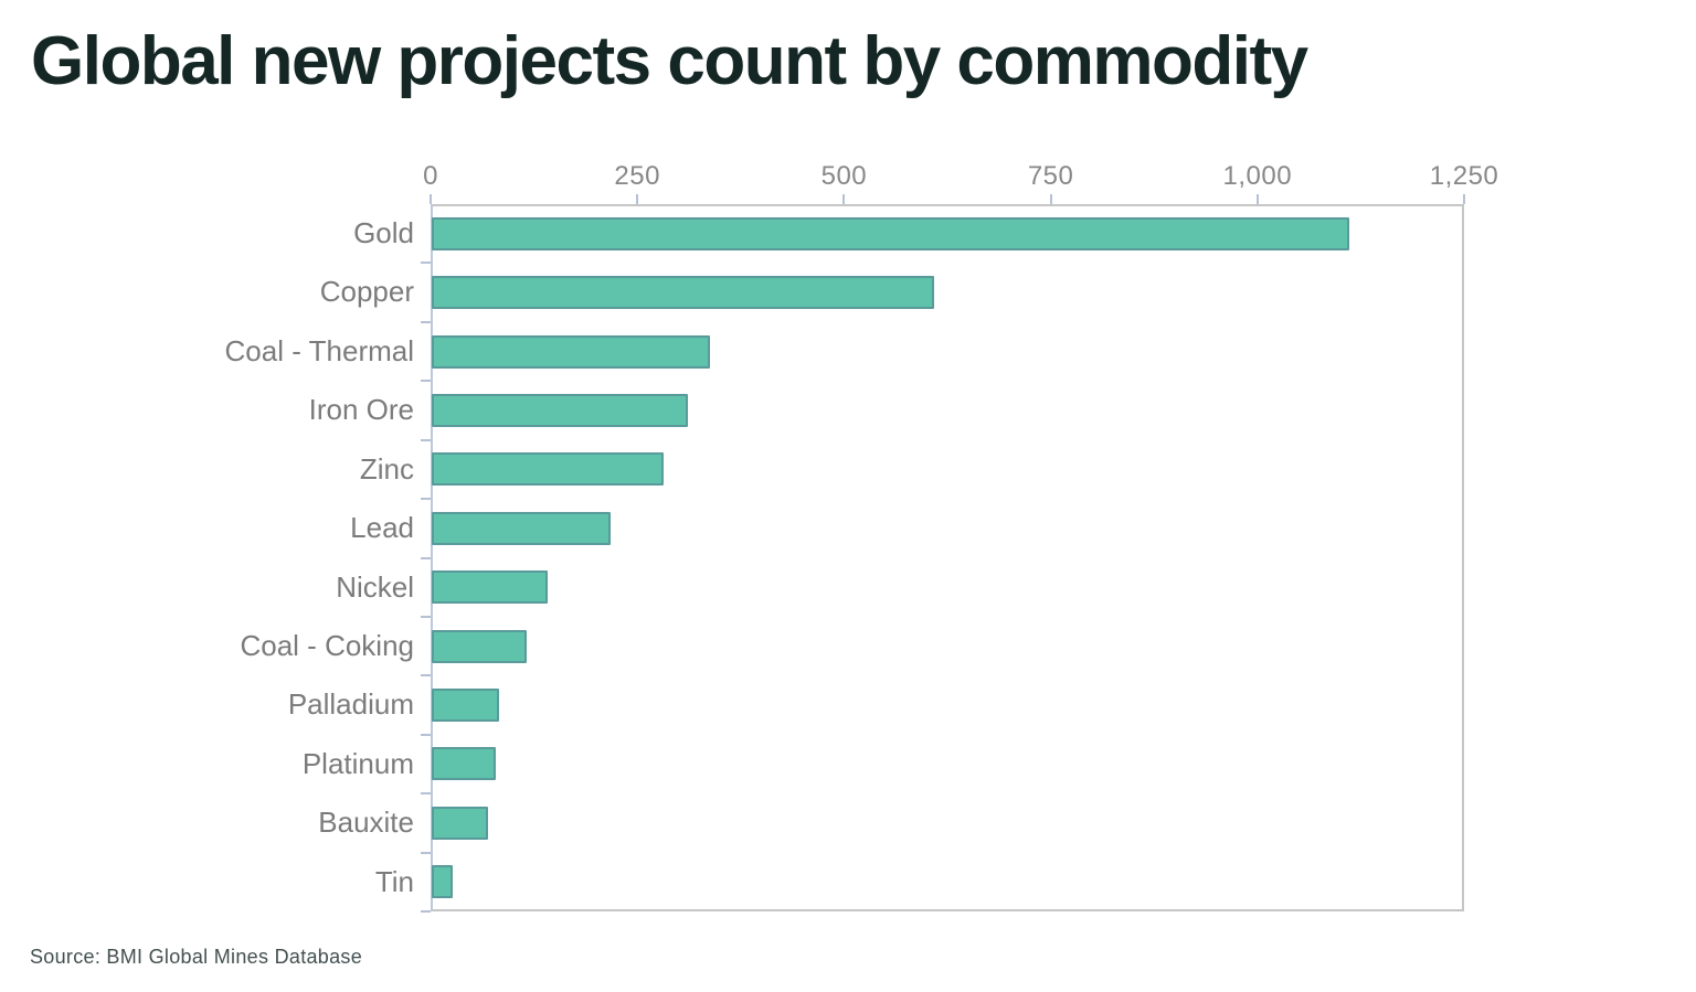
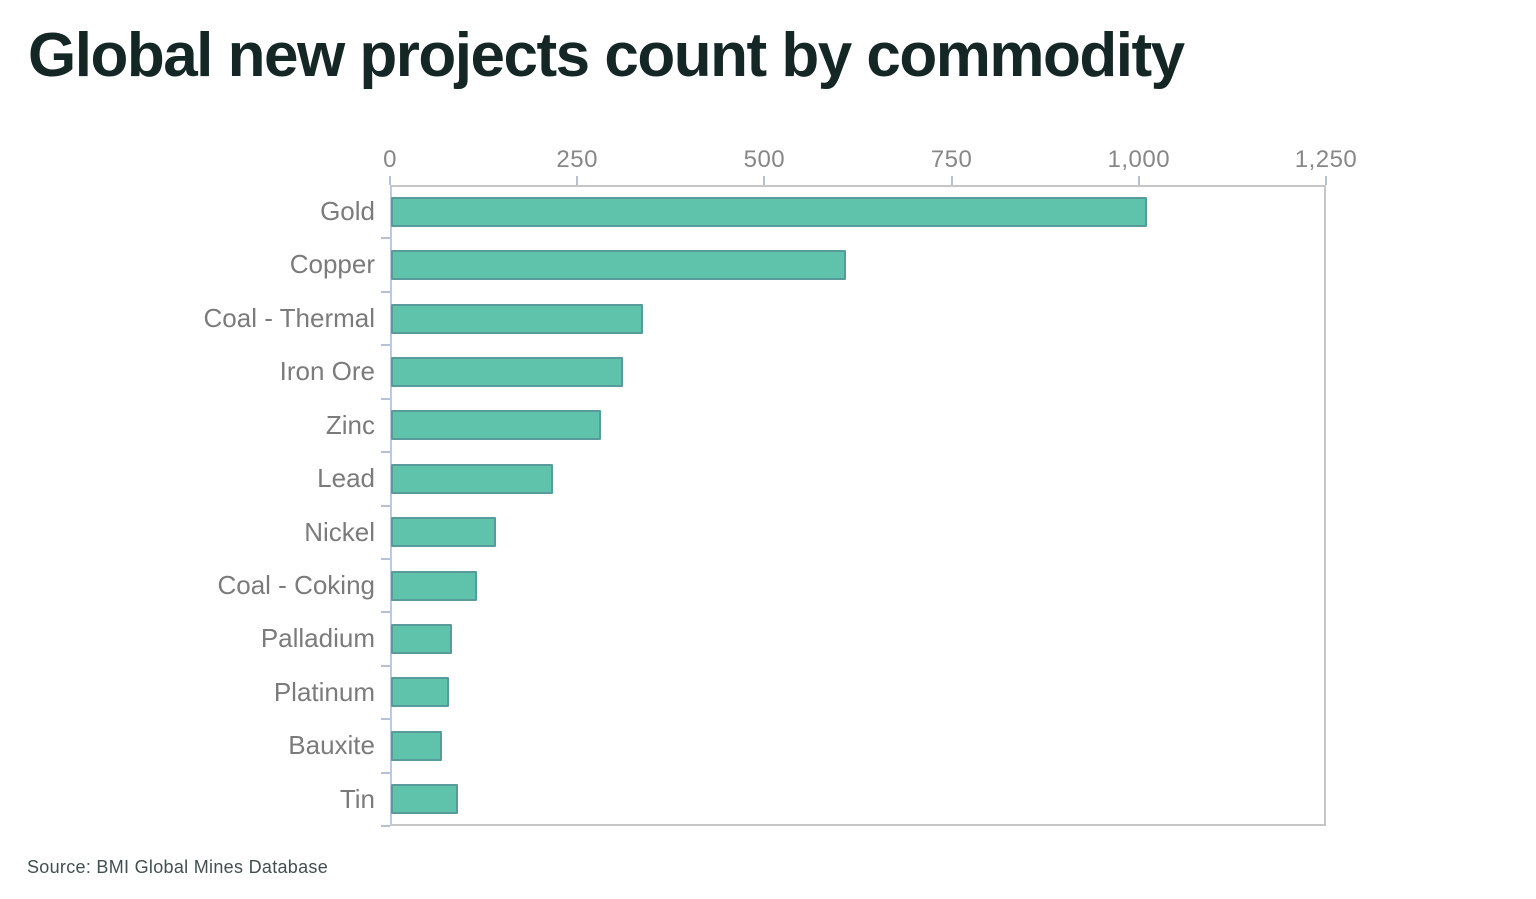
Gold: 1110 -> 1010
Tin: 20 -> 90
